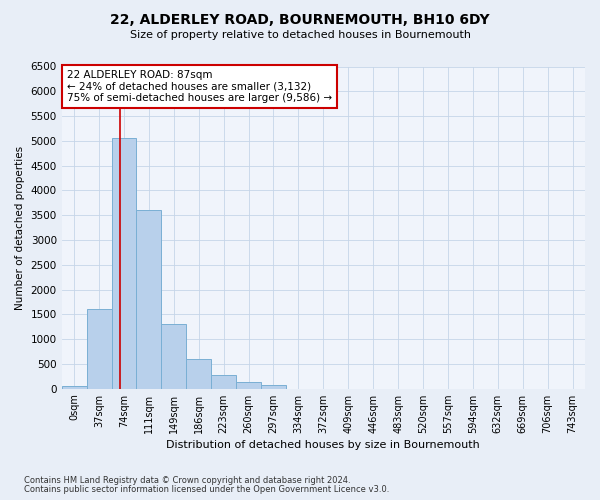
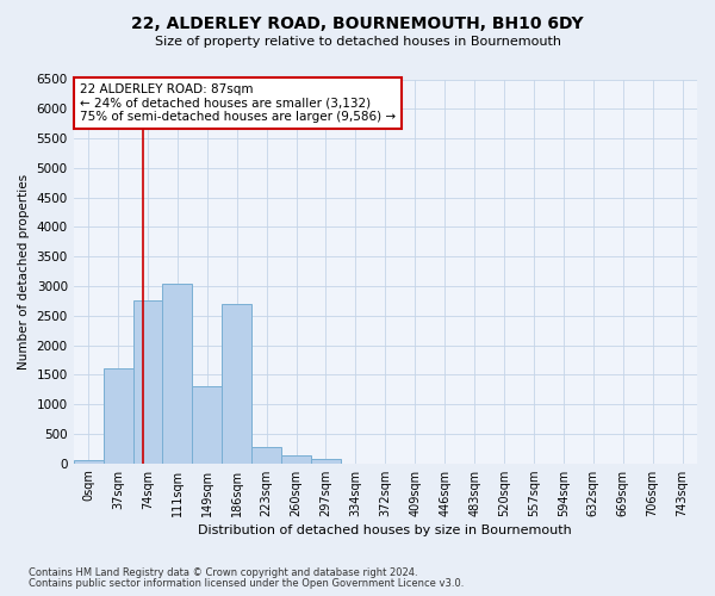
74sqm: 5050 -> 2750
111sqm: 3600 -> 3050
186sqm: 590 -> 2700
